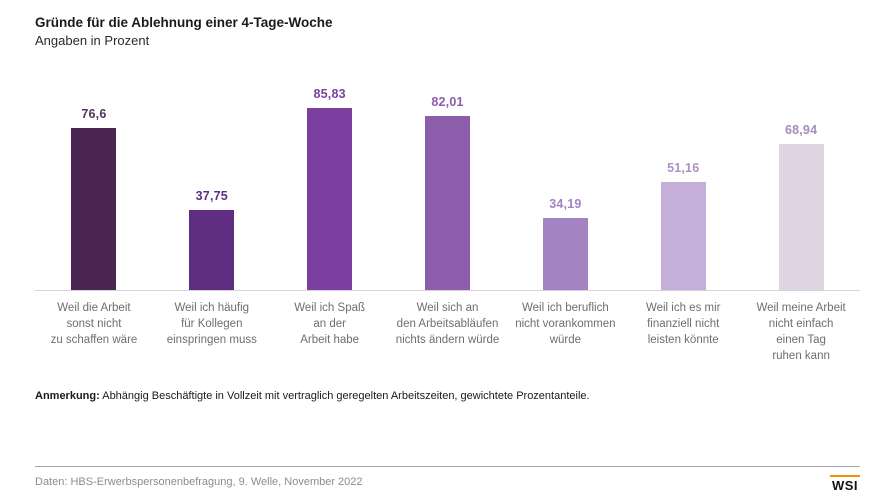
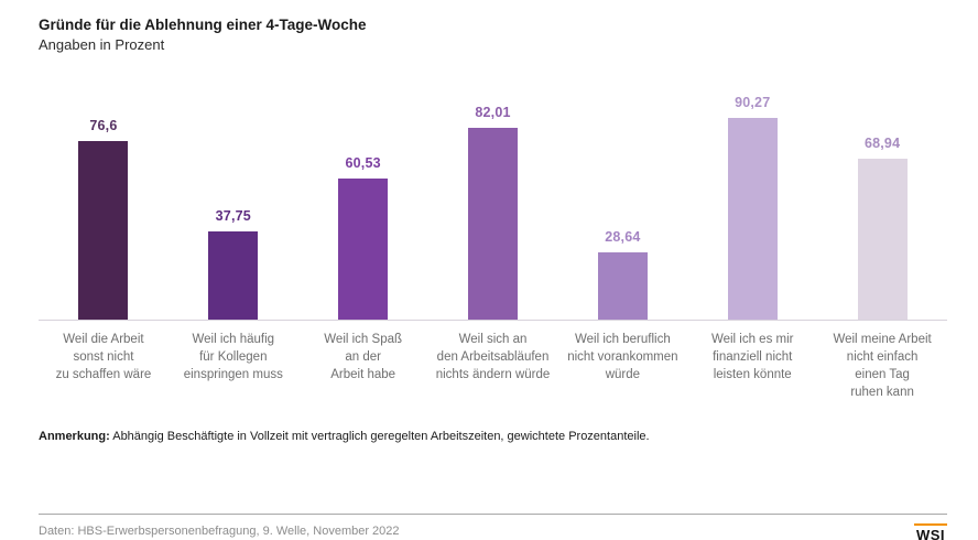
Weil ich Spaß an der Arbeit habe: 85,83 -> 60,53
Weil ich beruflich nicht vorankommen würde: 34,19 -> 28,64
Weil ich es mir finanziell nicht leisten könnte: 51,16 -> 90,27
